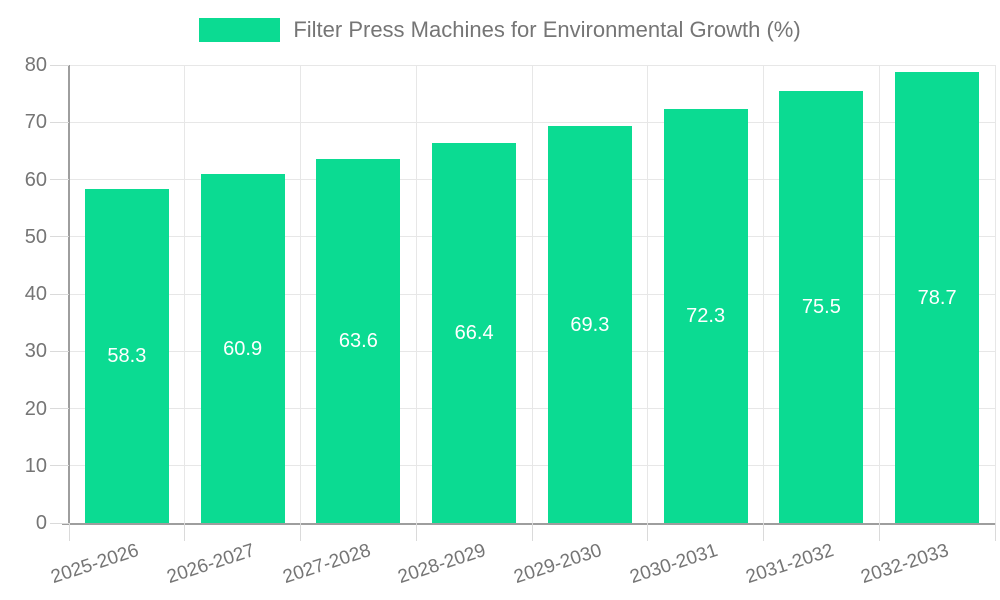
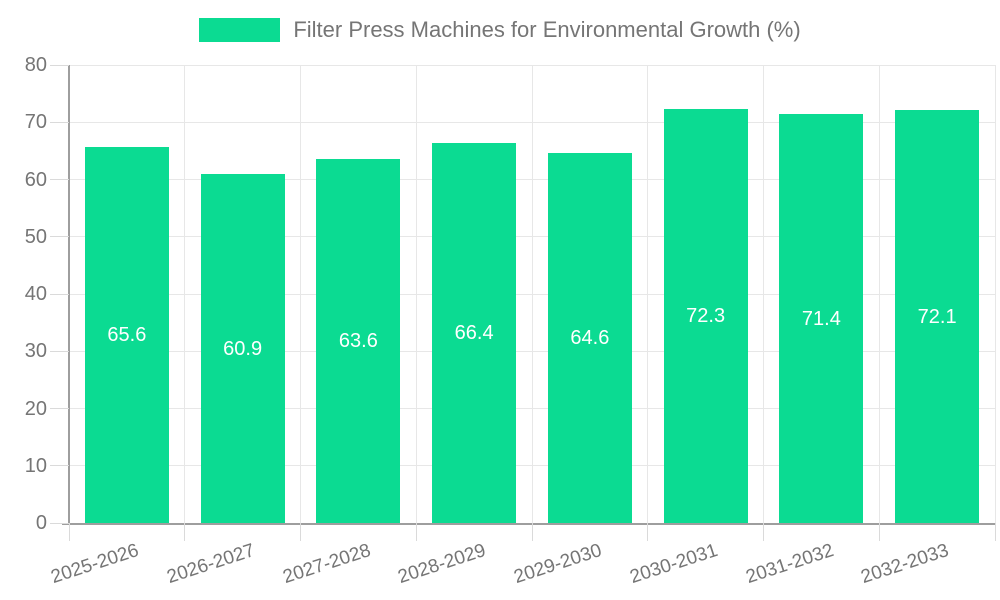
2025-2026: 58.3 -> 65.6
2029-2030: 69.3 -> 64.6
2031-2032: 75.5 -> 71.4
2032-2033: 78.7 -> 72.1
